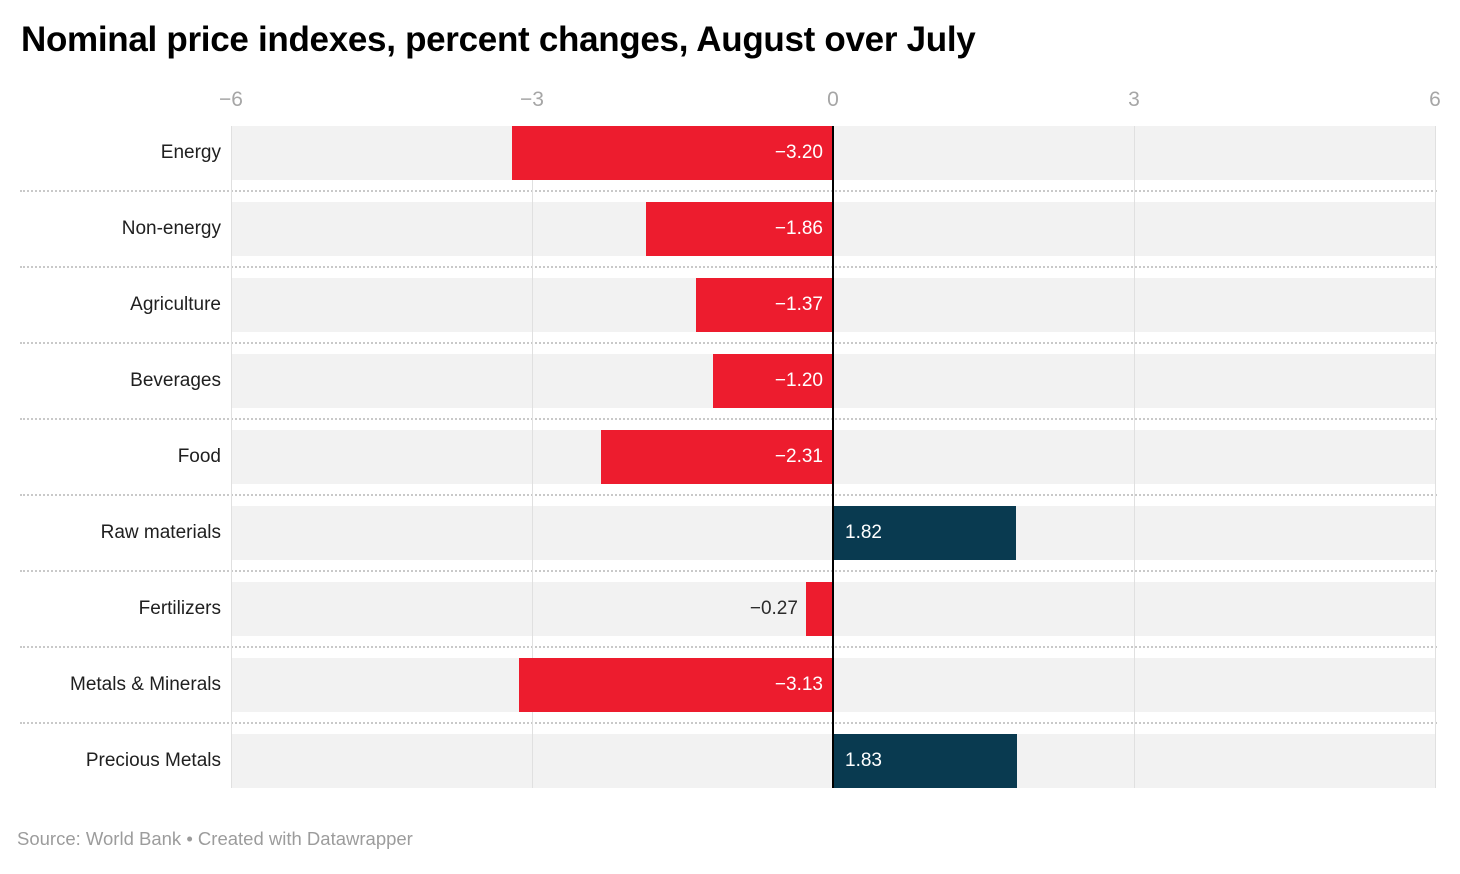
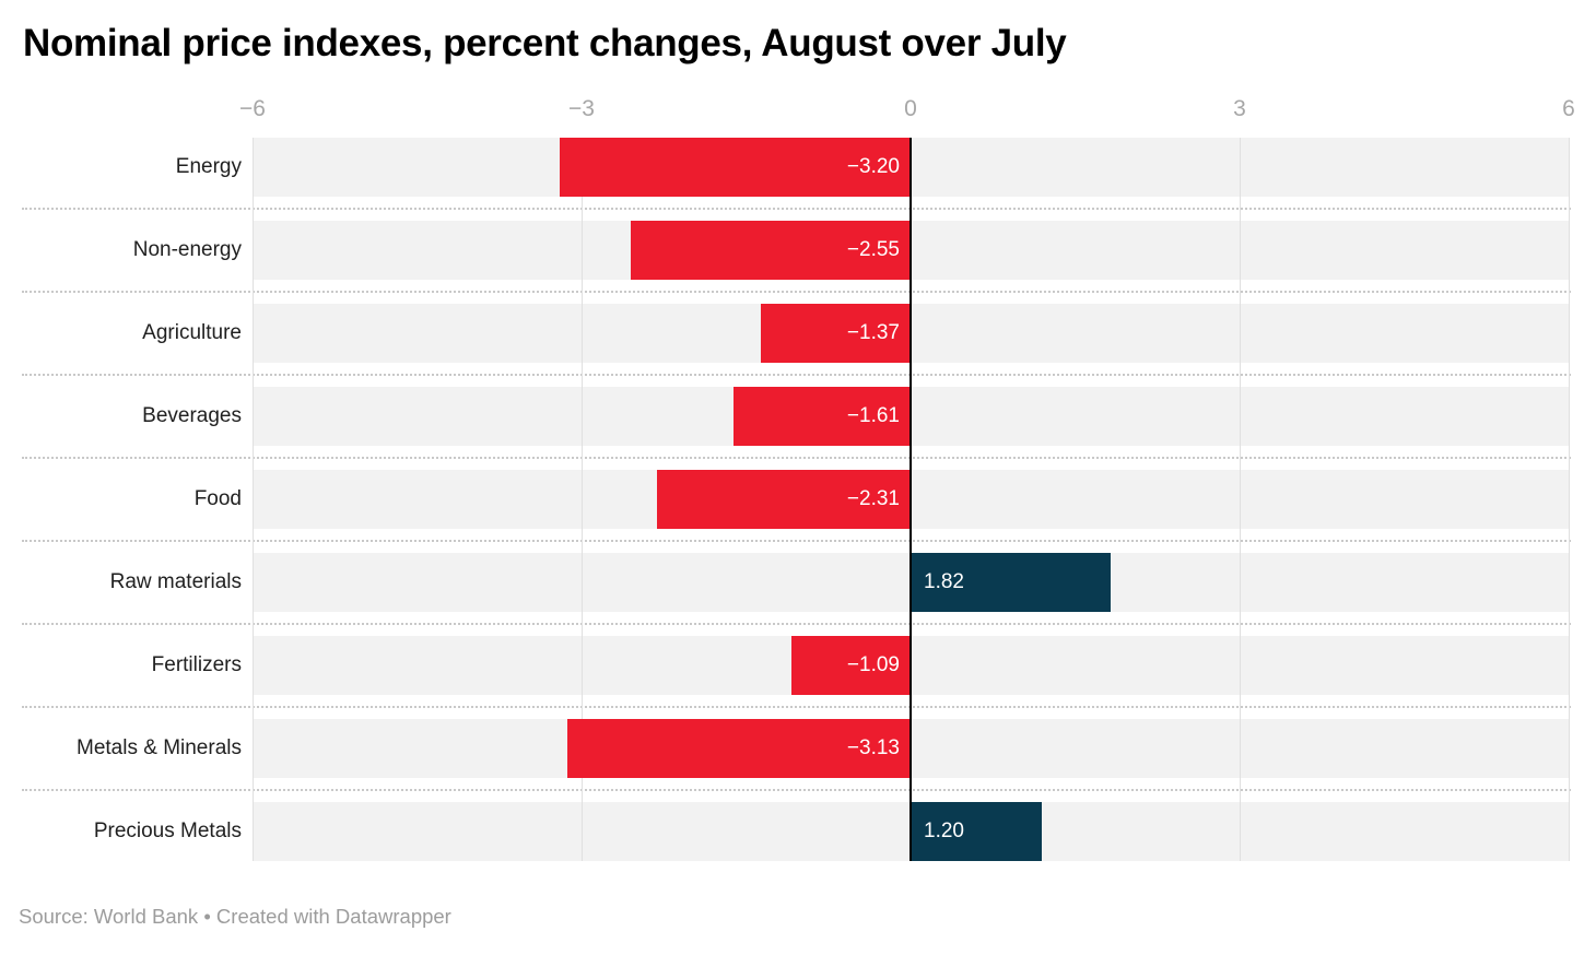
Non-energy: −1.86 -> −2.55
Beverages: −1.20 -> −1.61
Fertilizers: −0.27 -> −1.09
Precious Metals: 1.83 -> 1.20
